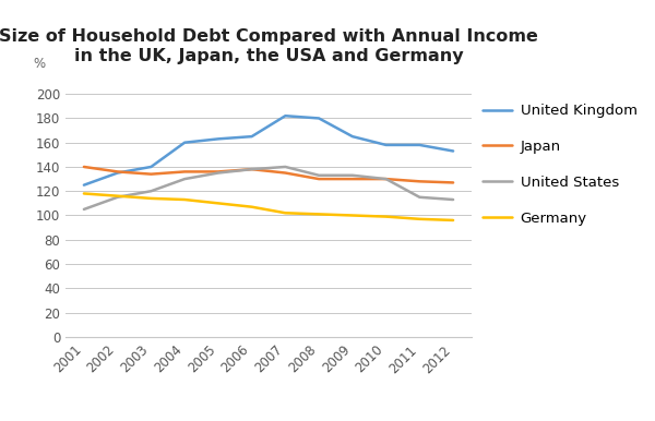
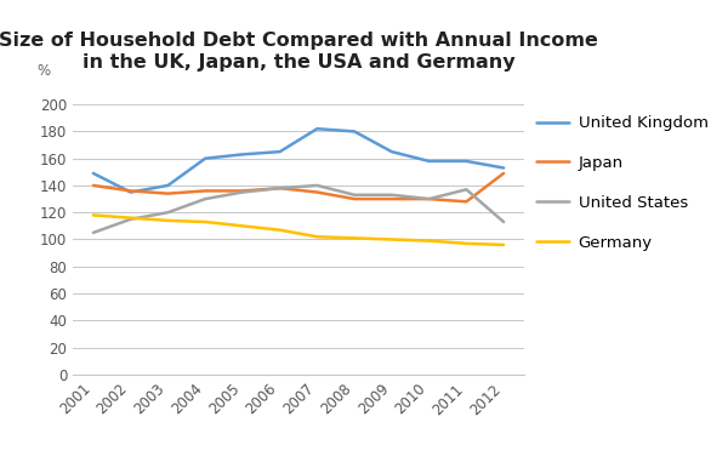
United Kingdom/2001: 125 -> 149
United States/2011: 115 -> 137
Japan/2012: 127 -> 149
